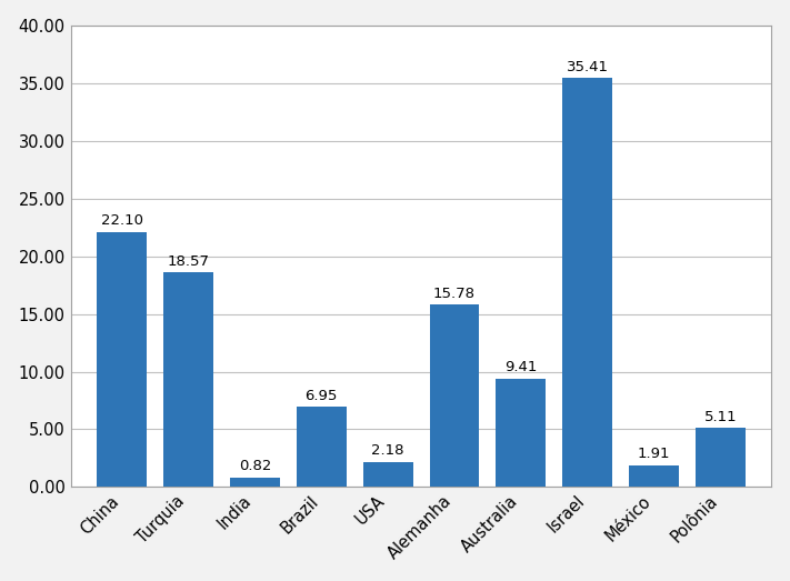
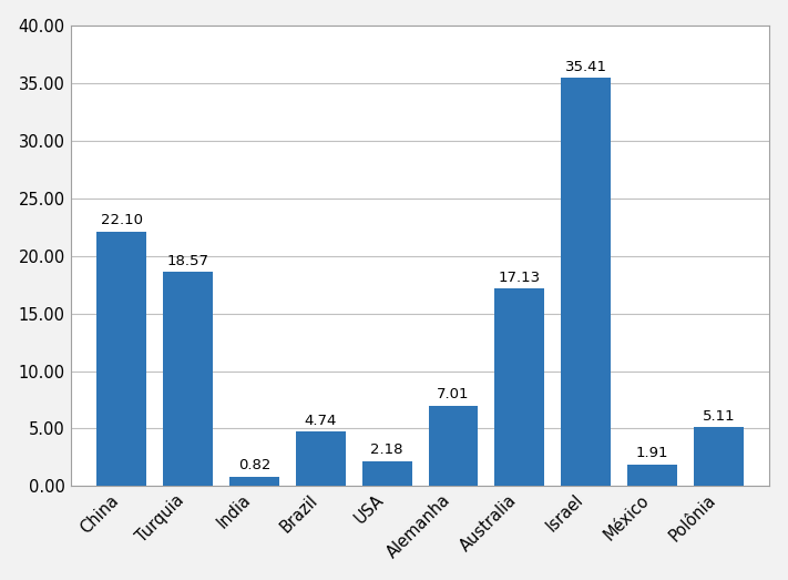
Brazil: 6.95 -> 4.74
Alemanha: 15.78 -> 7.01
Australia: 9.41 -> 17.13
